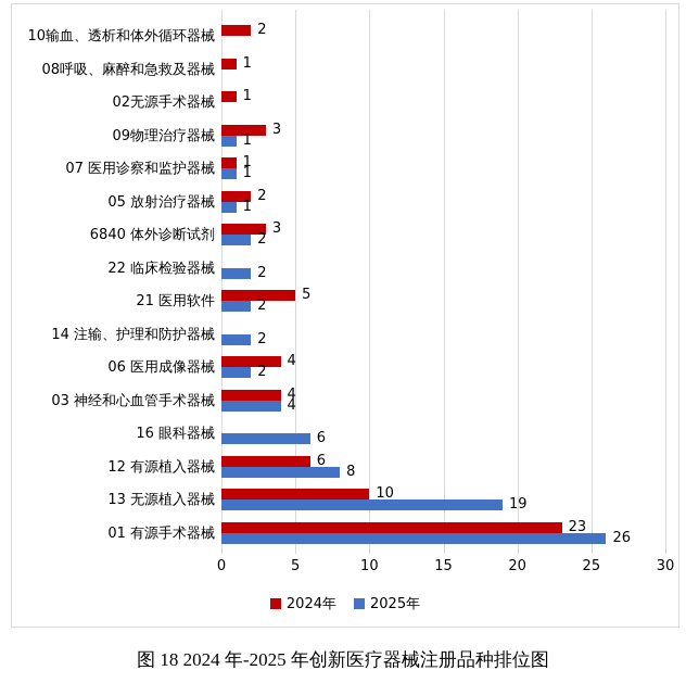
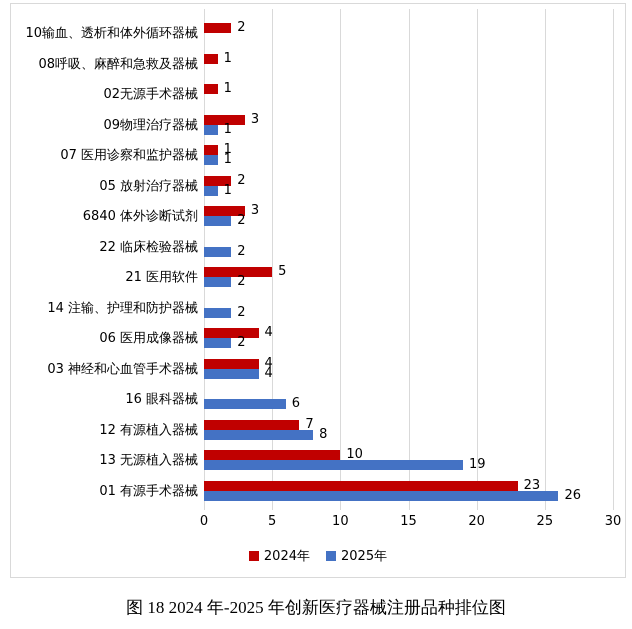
2024年/12 有源植入器械: 6 -> 7
